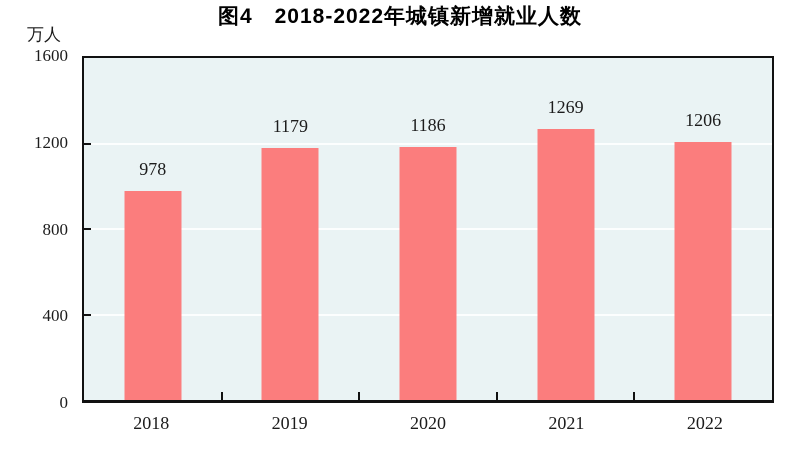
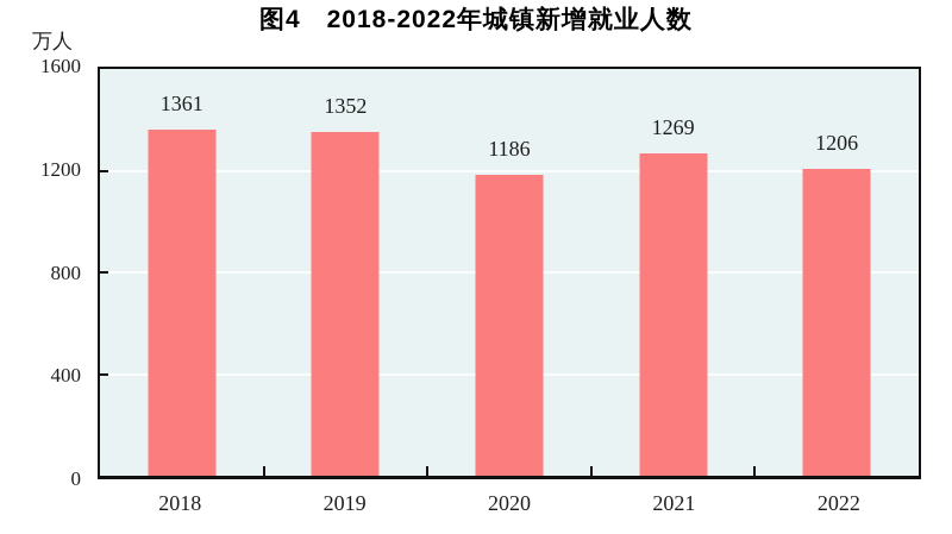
2018: 978 -> 1361
2019: 1179 -> 1352
